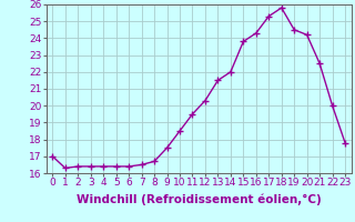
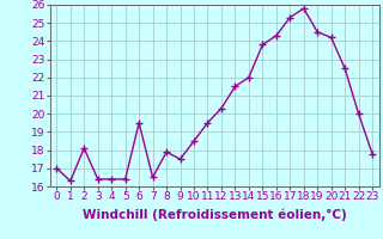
2: 16.4 -> 18.1
6: 16.4 -> 19.5
8: 16.7 -> 17.9
